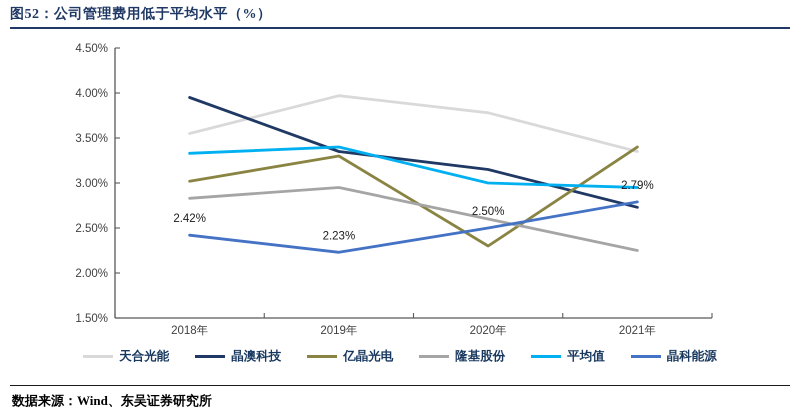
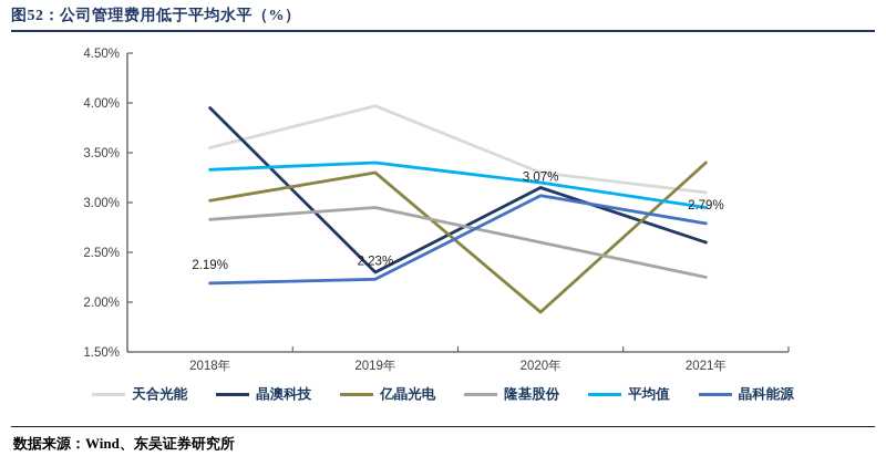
晶科能源/2018年: 2.42% -> 2.19%
晶澳科技/2019年: 3.4% -> 2.3%
天合光能/2020年: 3.8% -> 3.3%
亿晶光电/2020年: 2.3% -> 1.9%
平均值/2020年: 3.0% -> 3.2%
晶科能源/2020年: 2.50% -> 3.07%
天合光能/2021年: 3.4% -> 3.1%
晶澳科技/2021年: 2.7% -> 2.6%
